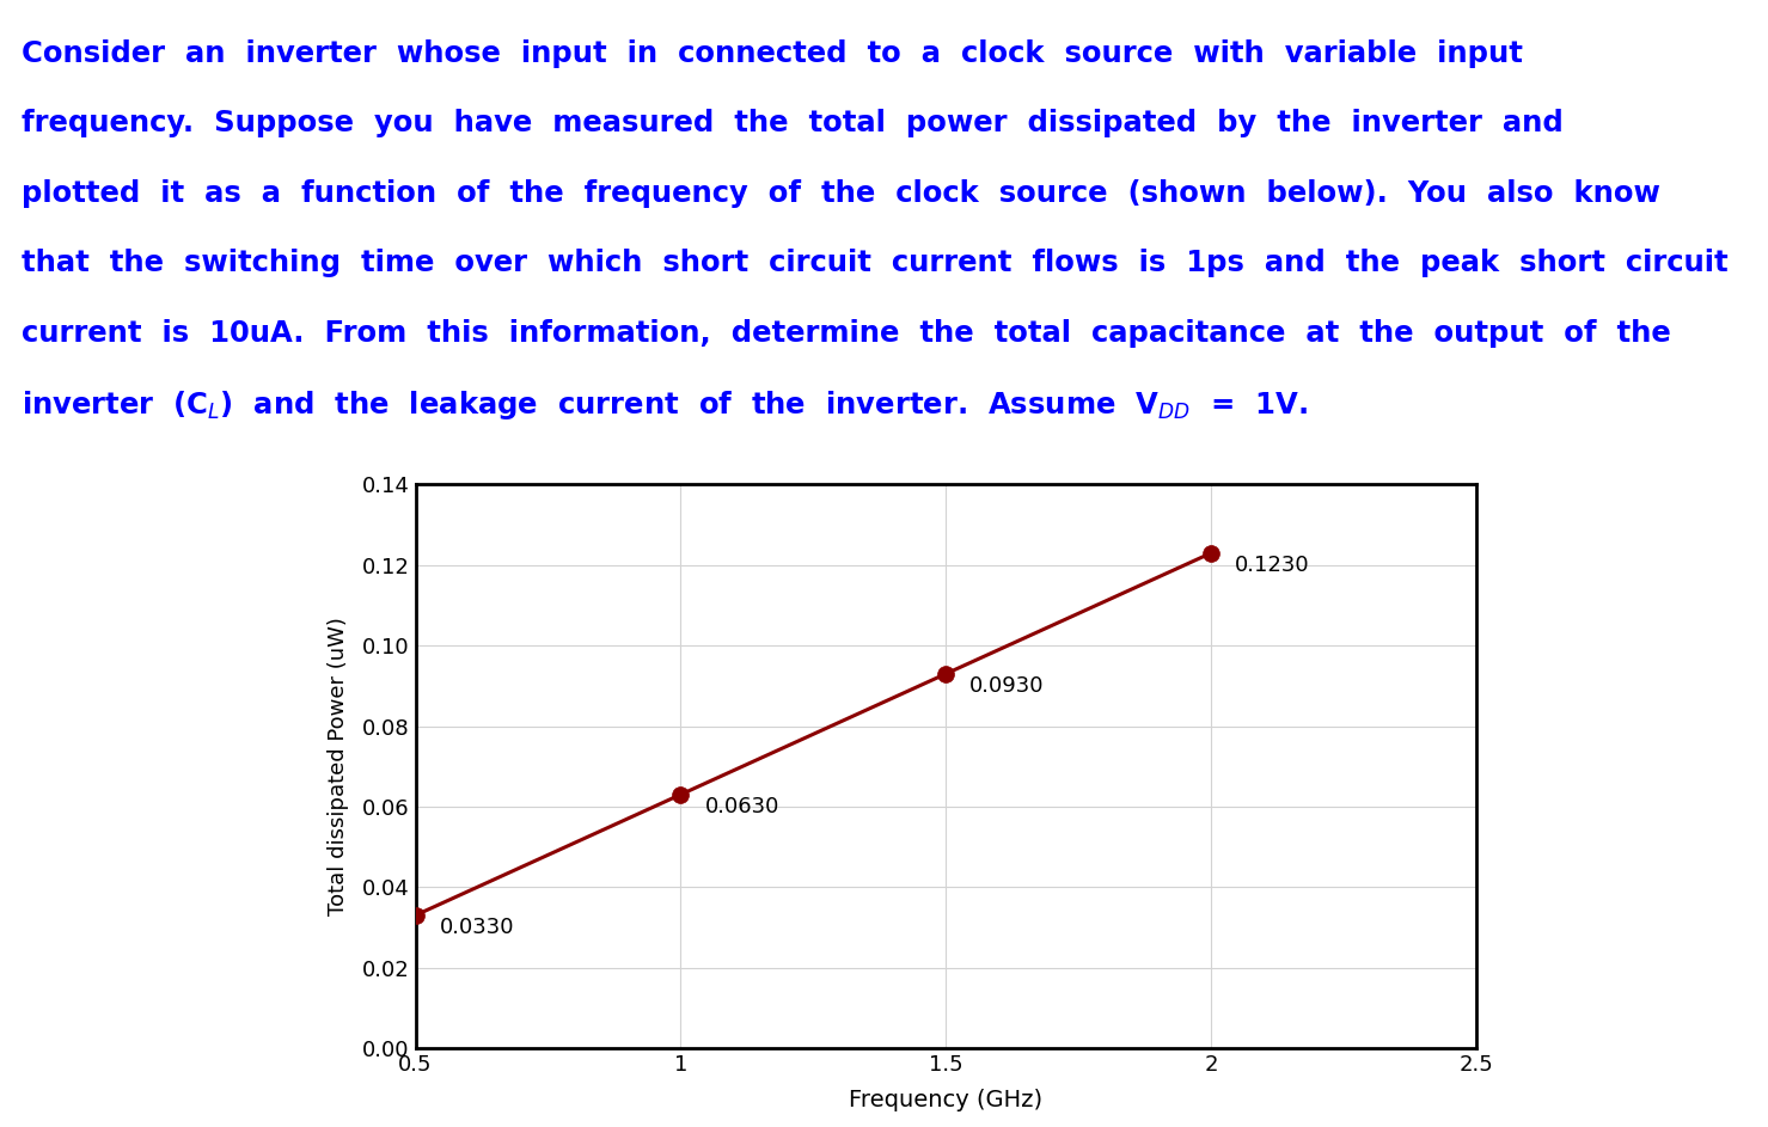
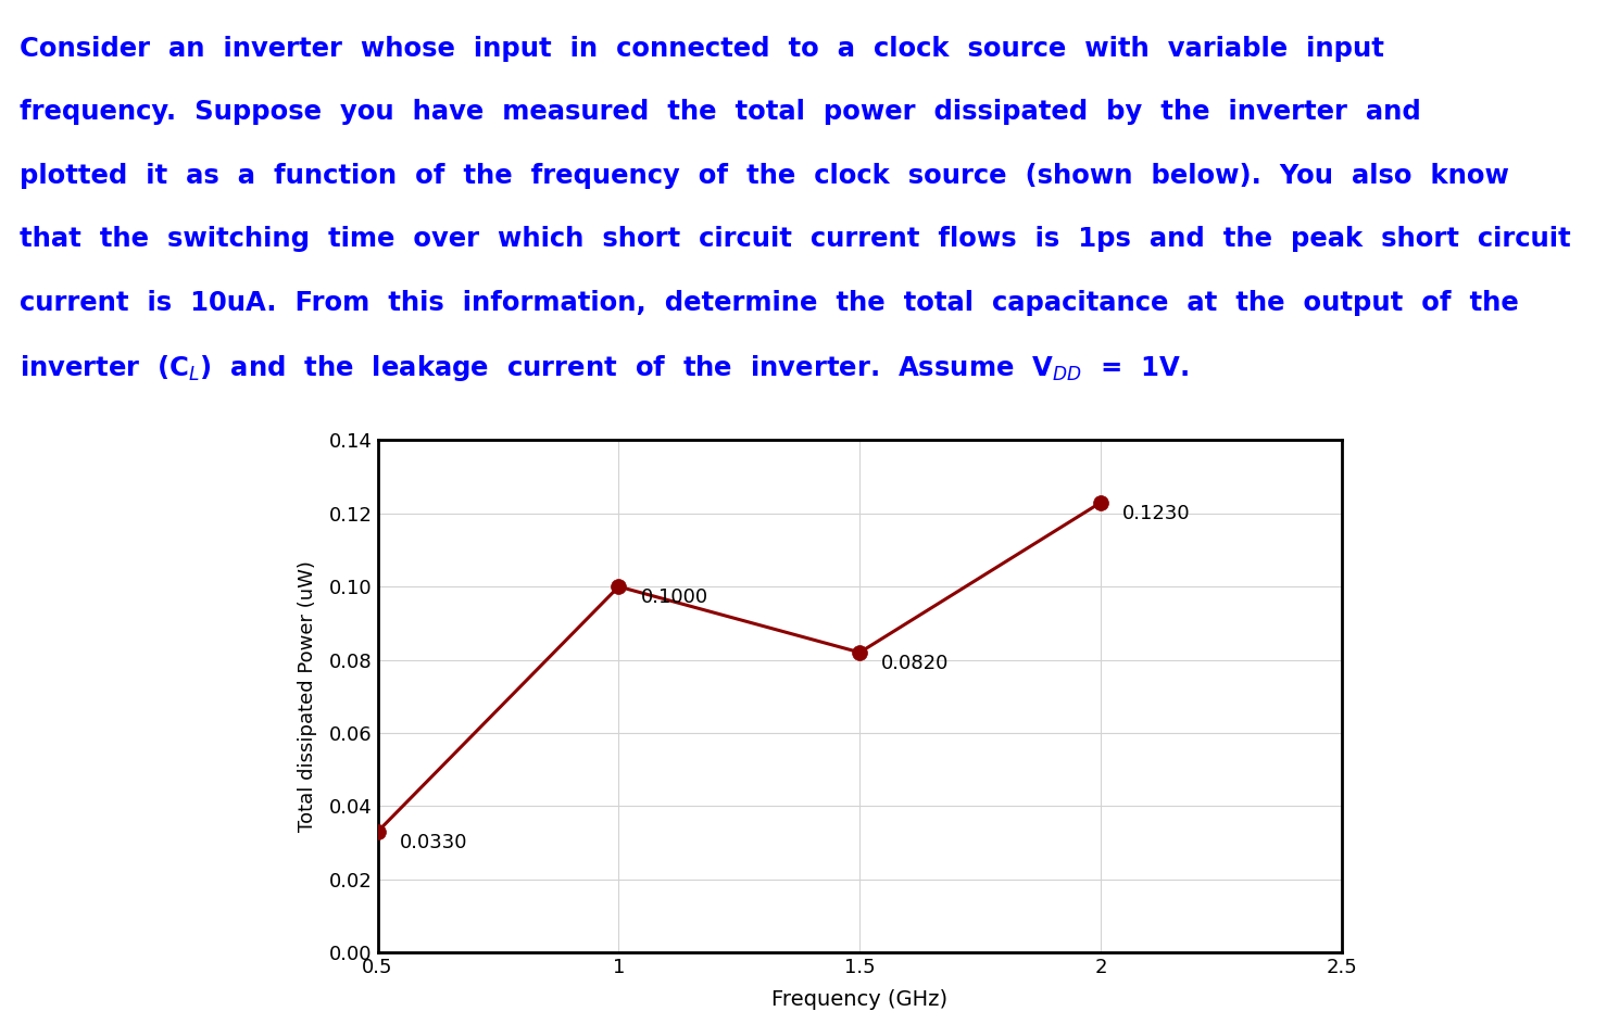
1: 0.0630 -> 0.1000
1.5: 0.0930 -> 0.0820
